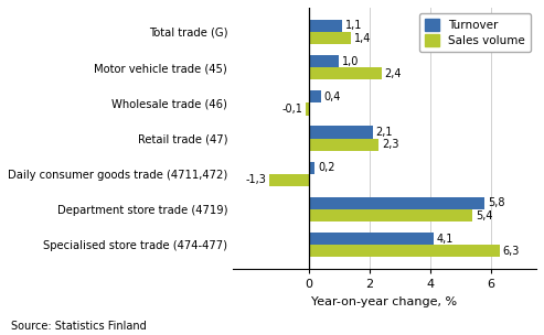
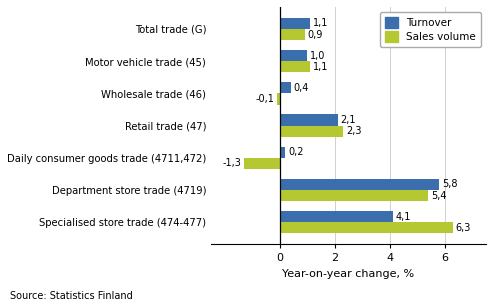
Sales volume/Total trade (G): 1,4 -> 0,9
Sales volume/Motor vehicle trade (45): 2,4 -> 1,1
